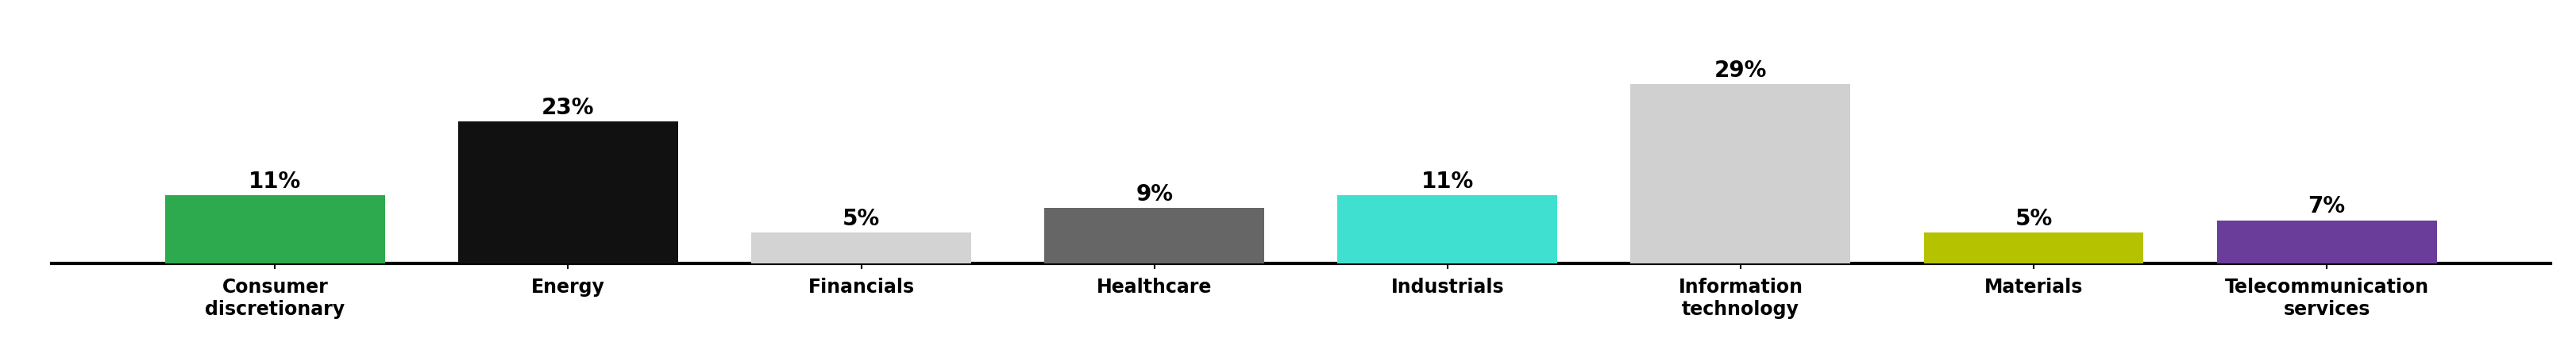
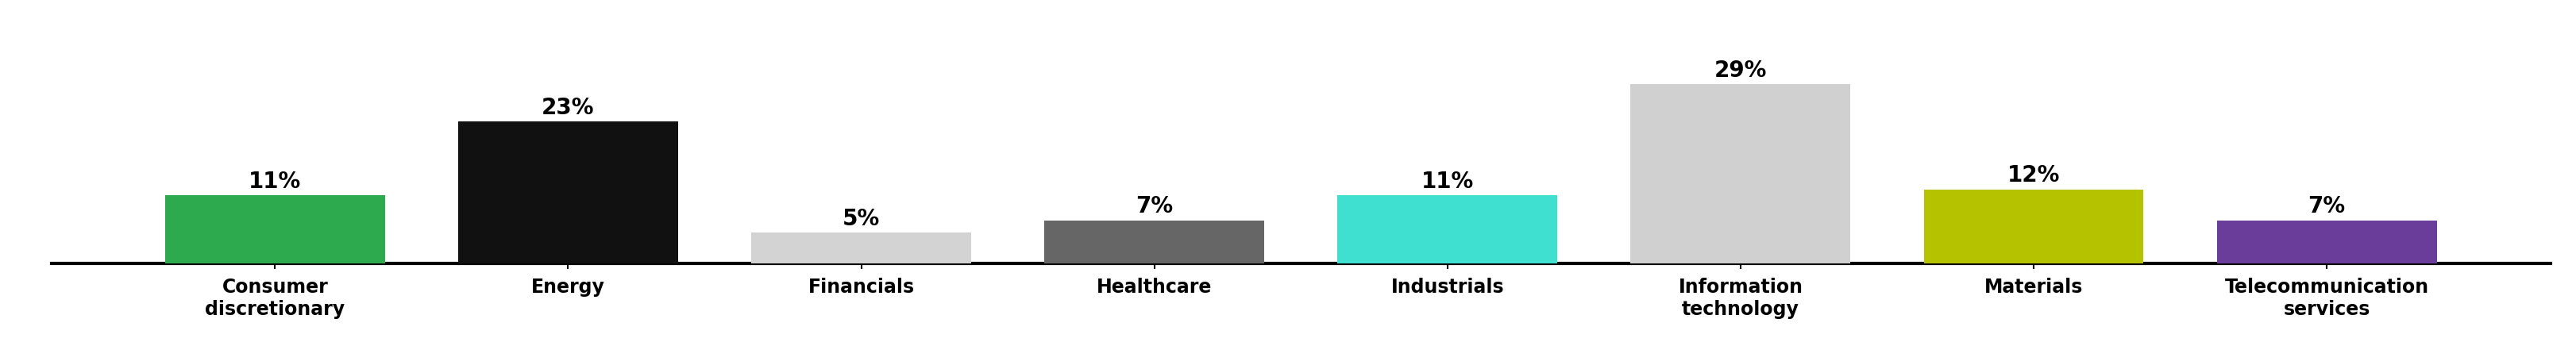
Healthcare: 9% -> 7%
Materials: 5% -> 12%
